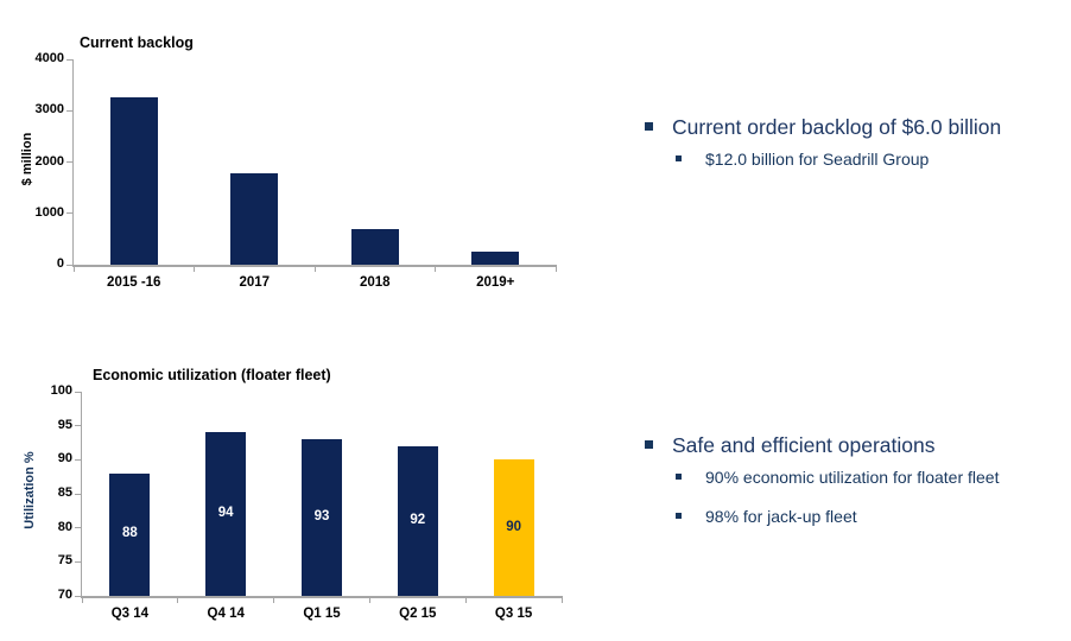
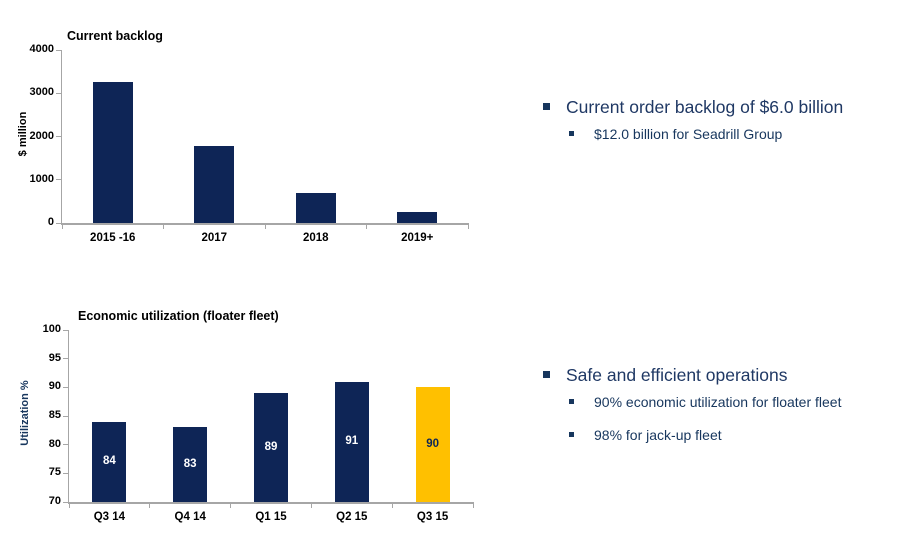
Economic utilization (floater fleet)/Q3 14: 88 -> 84
Economic utilization (floater fleet)/Q4 14: 94 -> 83
Economic utilization (floater fleet)/Q1 15: 93 -> 89
Economic utilization (floater fleet)/Q2 15: 92 -> 91
